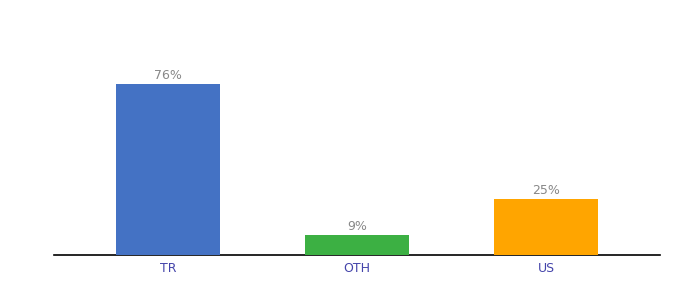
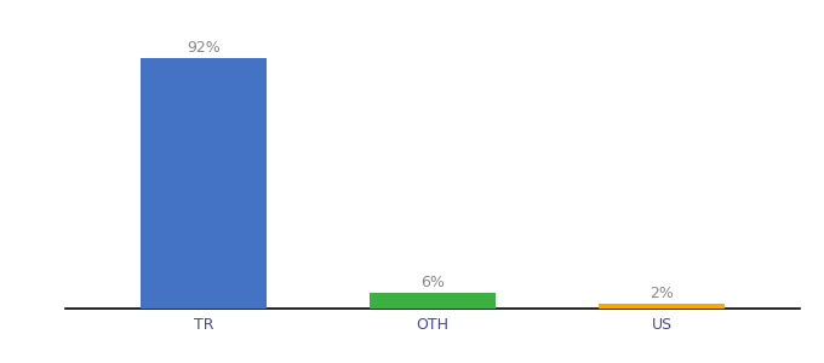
TR: 76% -> 92%
OTH: 9% -> 6%
US: 25% -> 2%
